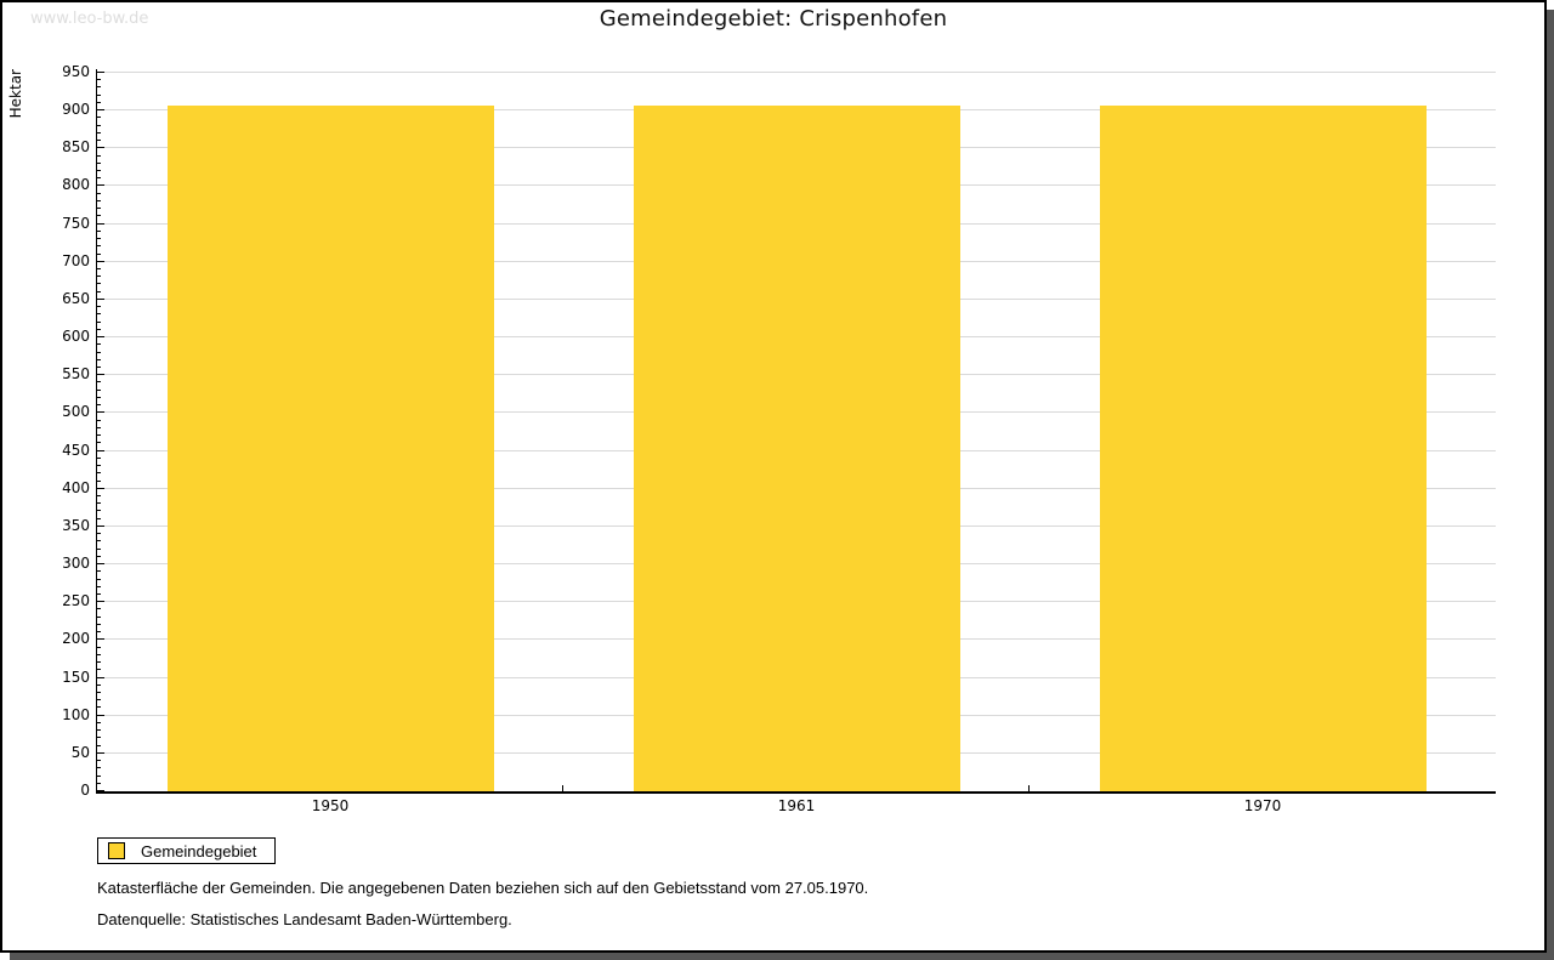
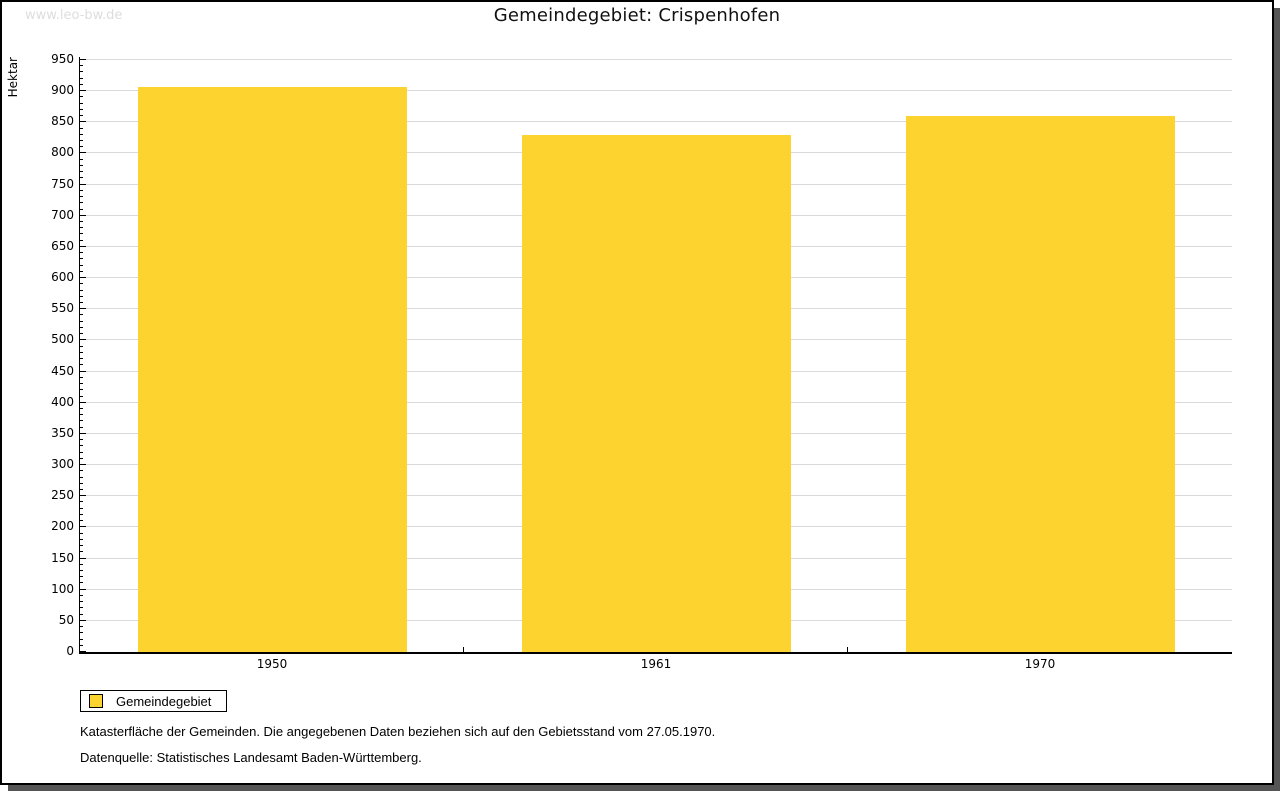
1961: 910 -> 830
1970: 910 -> 860
